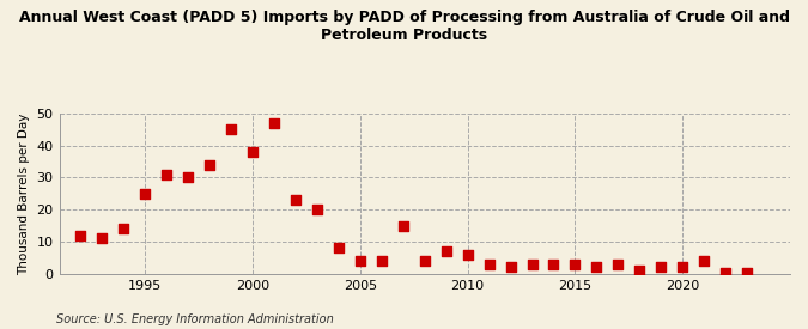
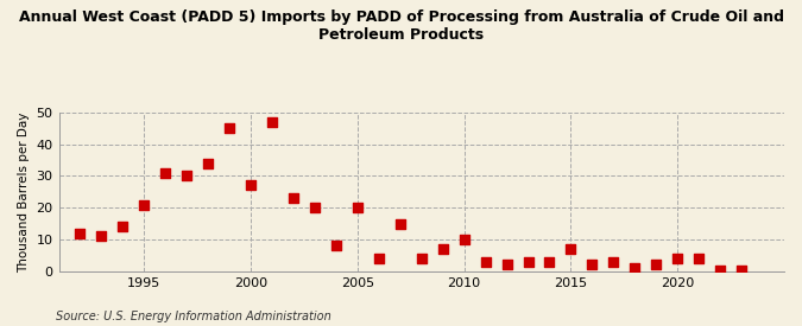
1995: 25.0 -> 21.0
2000: 38.0 -> 27.0
2005: 4.0 -> 20.0
2010: 6.0 -> 10.0
2015: 3.0 -> 7.0
2020: 2.0 -> 4.0
